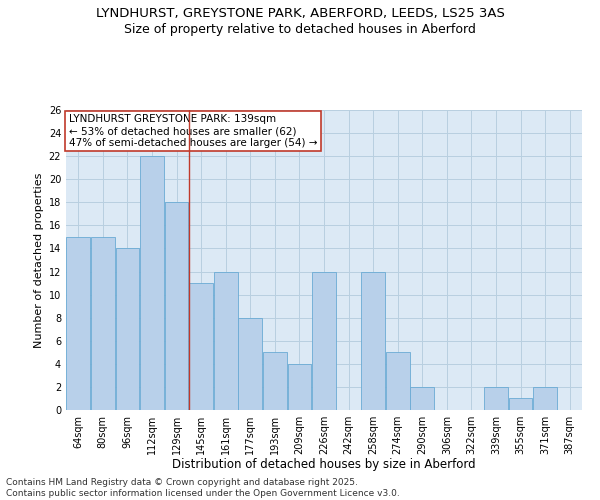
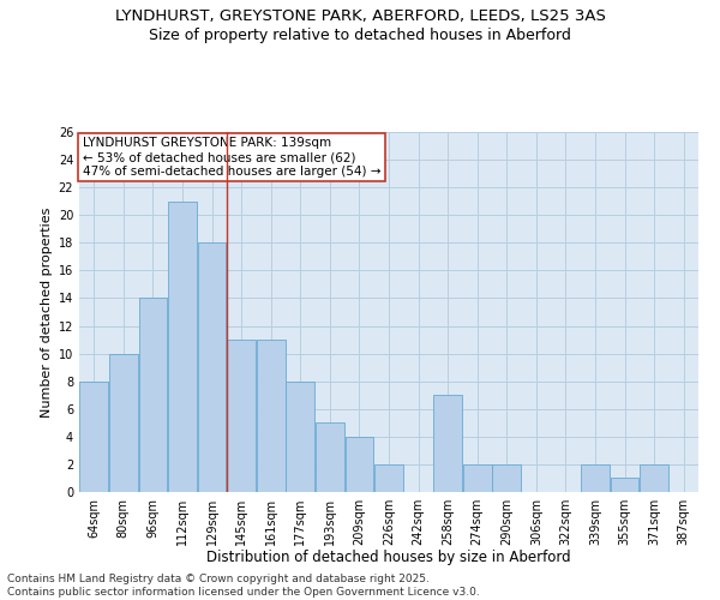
64sqm: 15 -> 8
80sqm: 15 -> 10
112sqm: 22 -> 21
161sqm: 12 -> 11
226sqm: 12 -> 2
258sqm: 12 -> 7
274sqm: 5 -> 2
